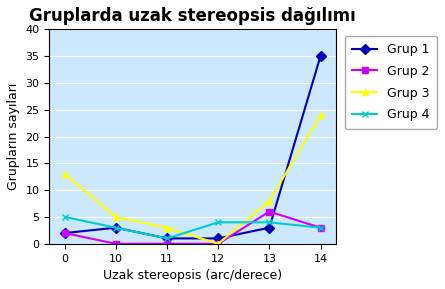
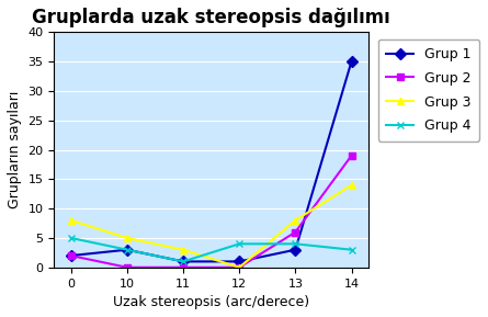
Grup 3/0: 13 -> 8
Grup 2/14: 3 -> 19
Grup 3/14: 24 -> 14
